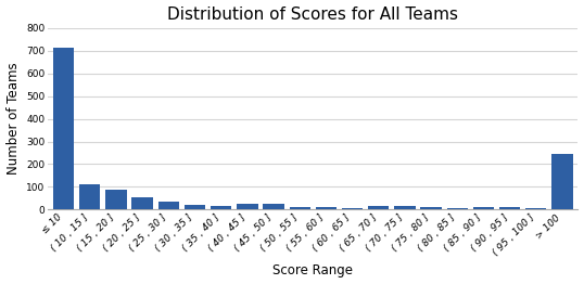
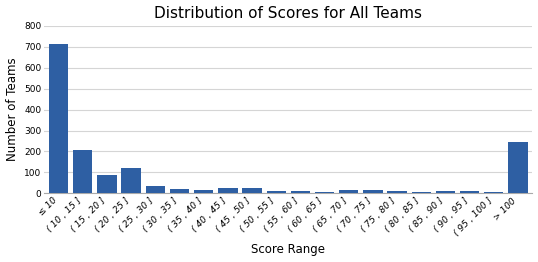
( 10 , 15 ]: 112 -> 205
( 20 , 25 ]: 55 -> 120
